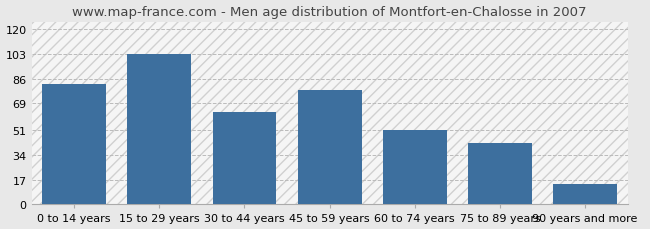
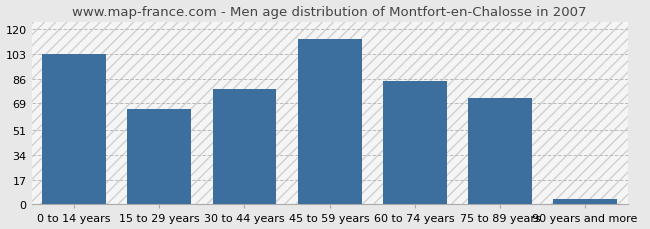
0 to 14 years: 82 -> 103
15 to 29 years: 103 -> 65
30 to 44 years: 63 -> 79
45 to 59 years: 78 -> 113
60 to 74 years: 51 -> 84
75 to 89 years: 42 -> 73
90 years and more: 14 -> 4
